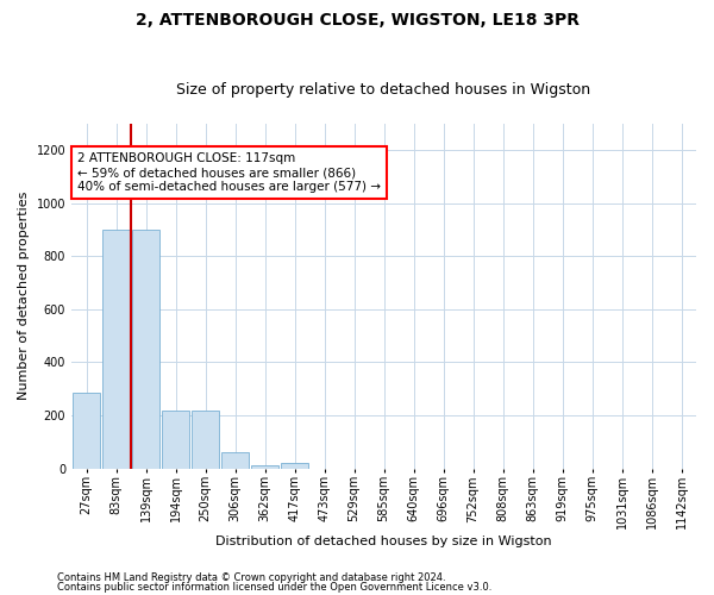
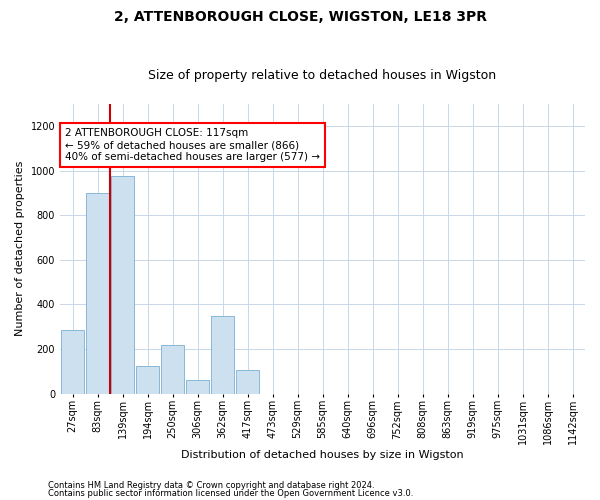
139sqm: 900 -> 975
194sqm: 220 -> 125
362sqm: 10 -> 350
417sqm: 20 -> 105
